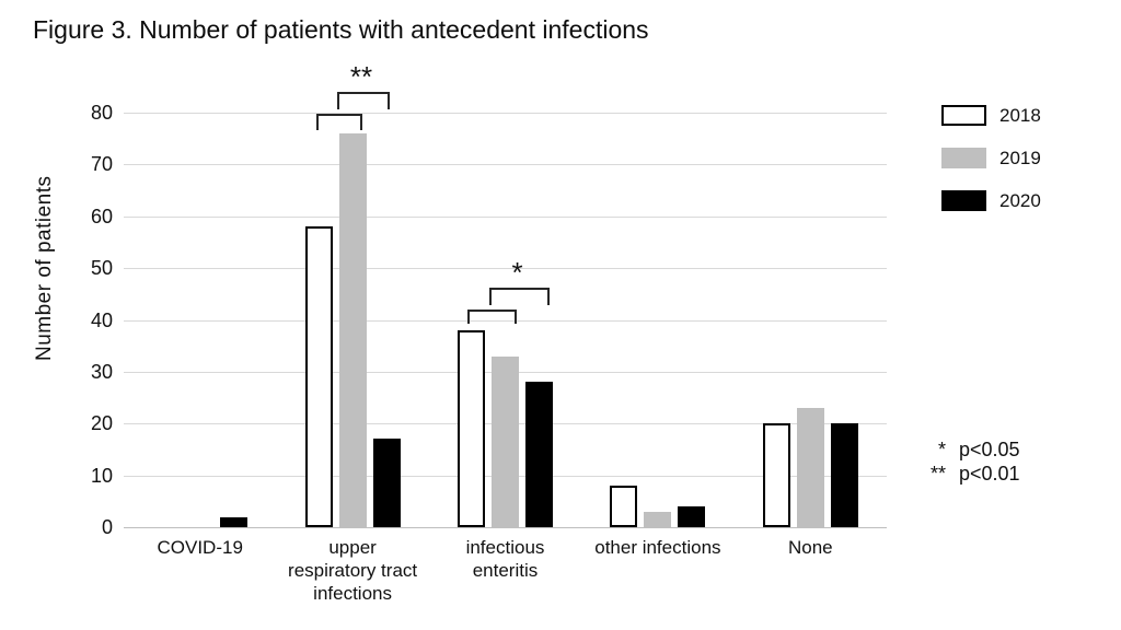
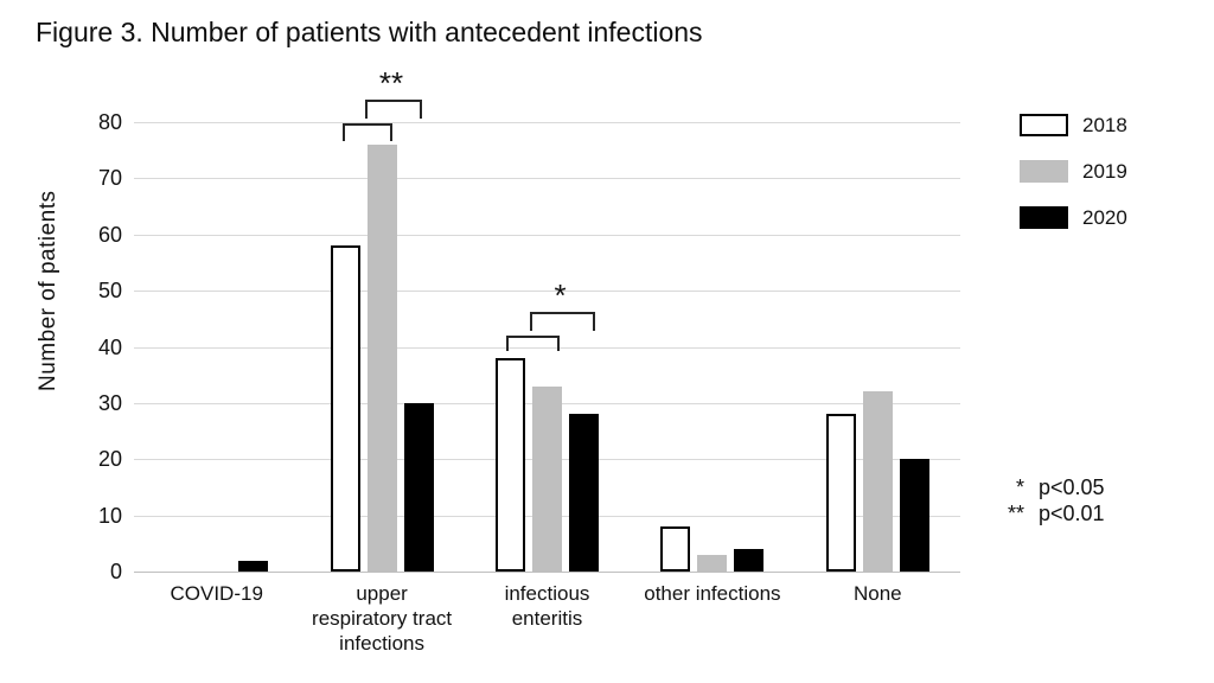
2020/upper respiratory tract infections: 17 -> 30
2018/None: 20 -> 28
2019/None: 23 -> 32
